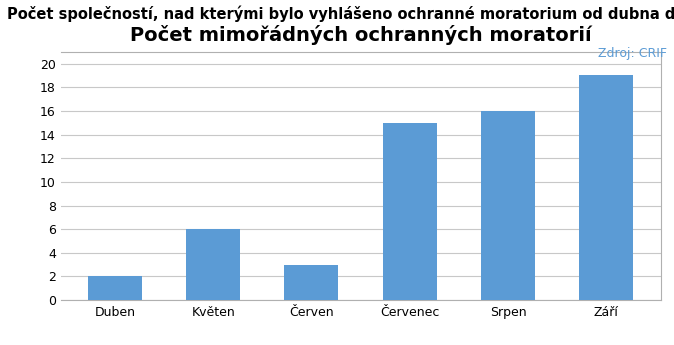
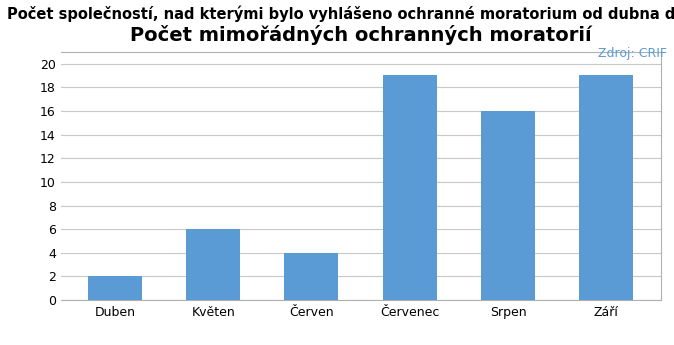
Červen: 3 -> 4
Červenec: 15 -> 19
